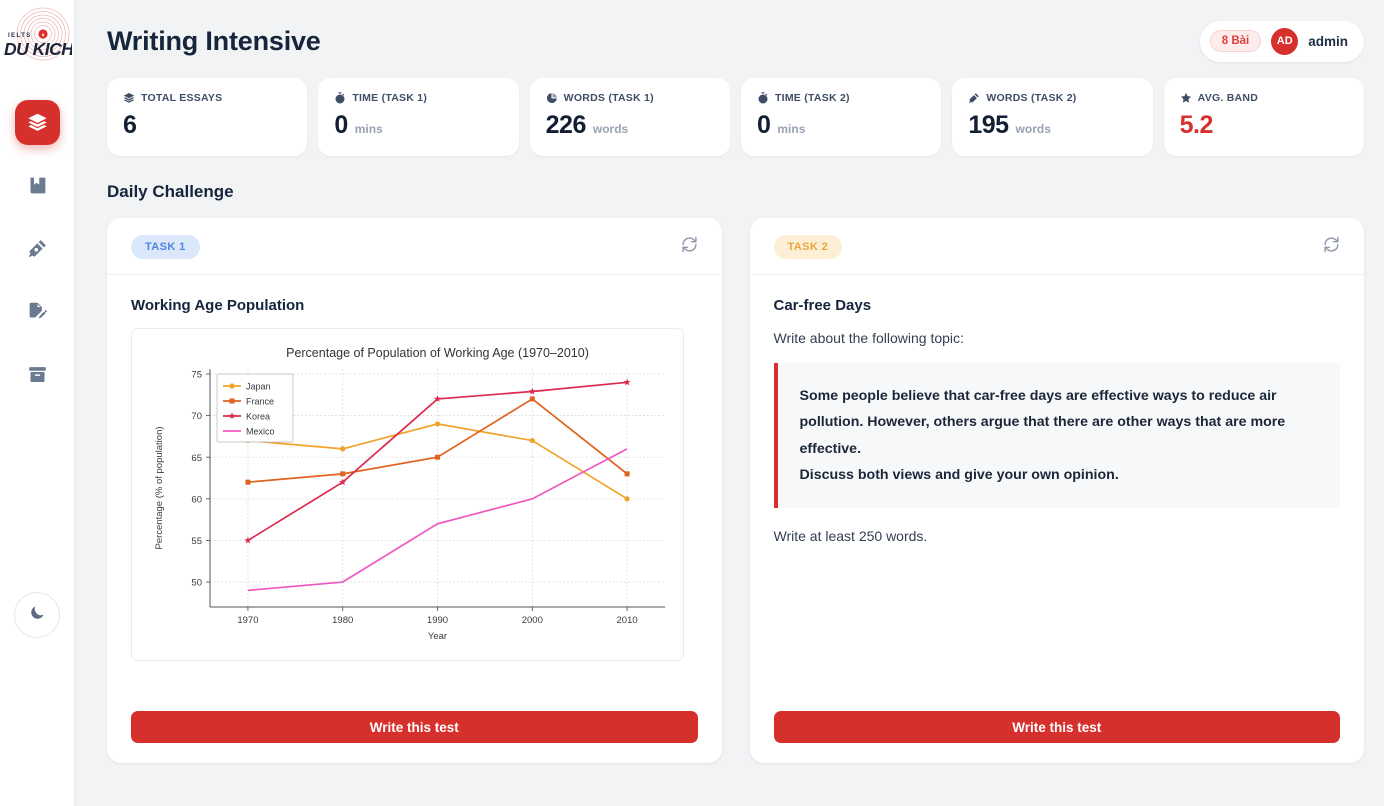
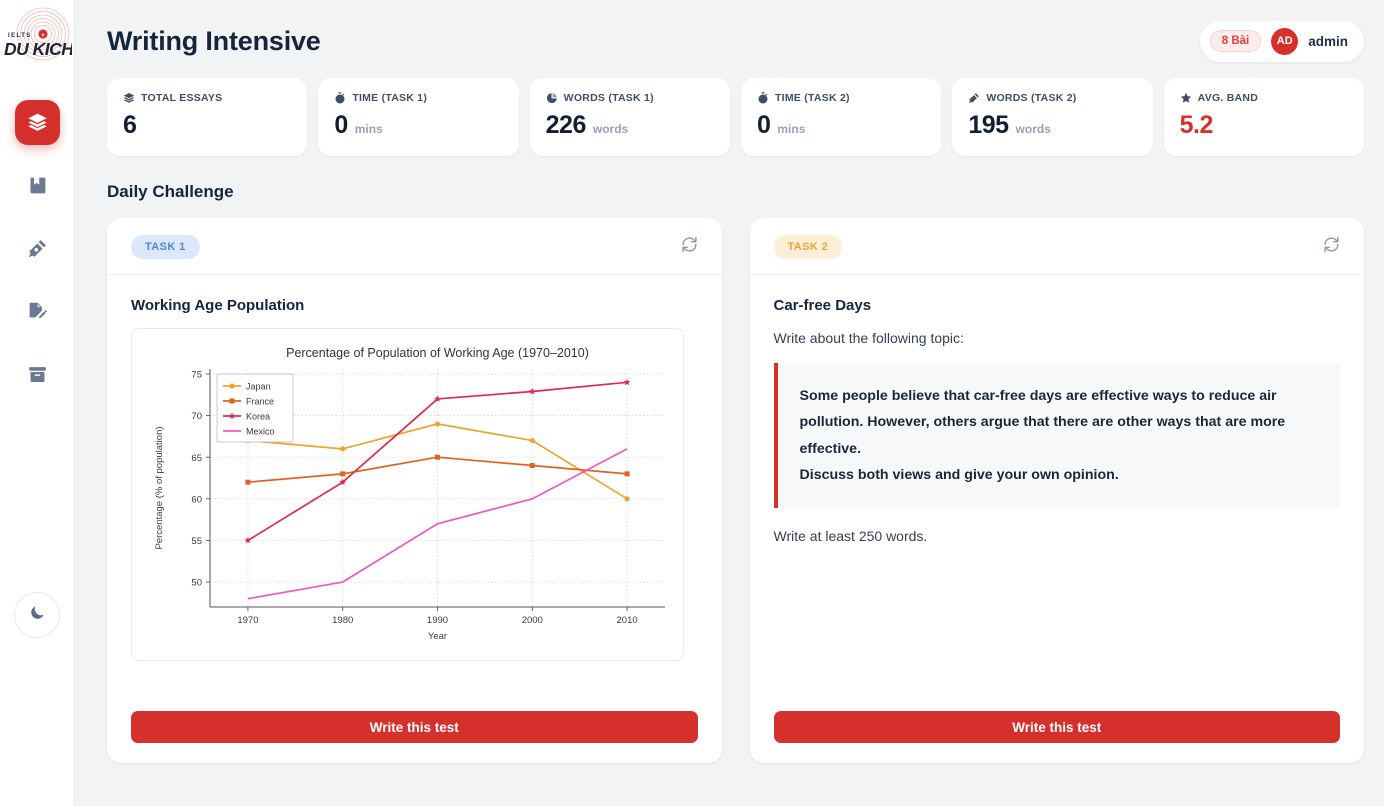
Mexico/1970: 49 -> 48
France/2000: 72 -> 64
